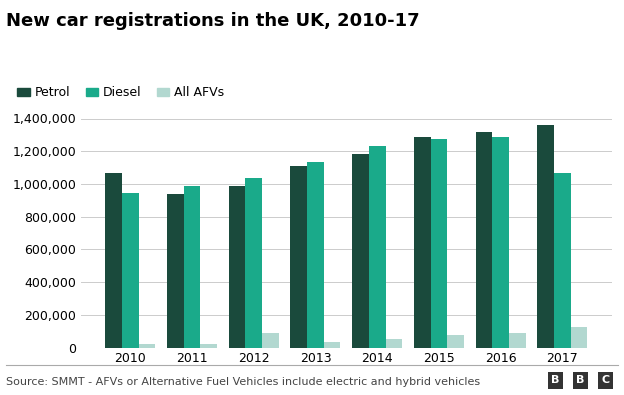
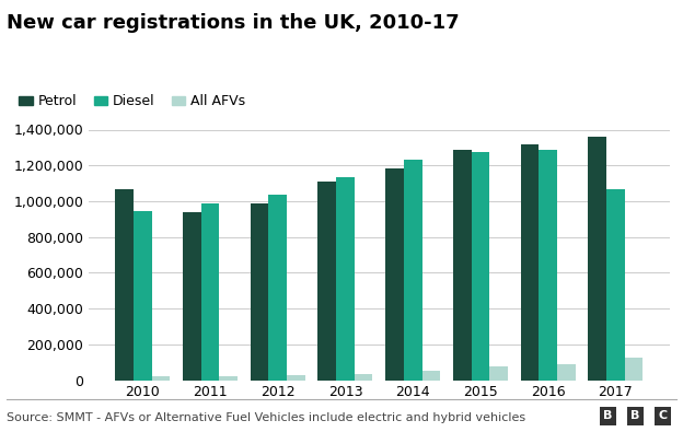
All AFVs/2012: 90,000 -> 30,000
